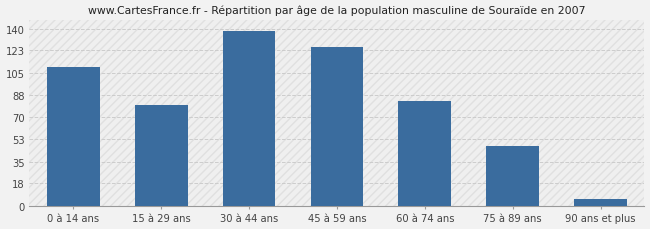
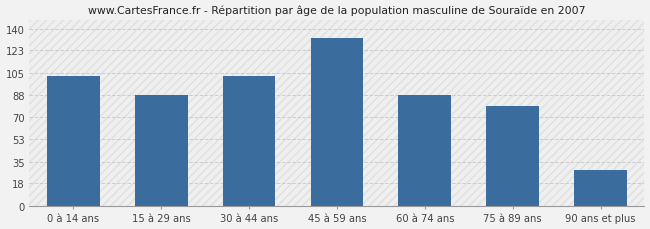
0 à 14 ans: 110 -> 103
15 à 29 ans: 80 -> 88
30 à 44 ans: 138 -> 103
45 à 59 ans: 126 -> 133
60 à 74 ans: 83 -> 88
75 à 89 ans: 47 -> 79
90 ans et plus: 5 -> 28
